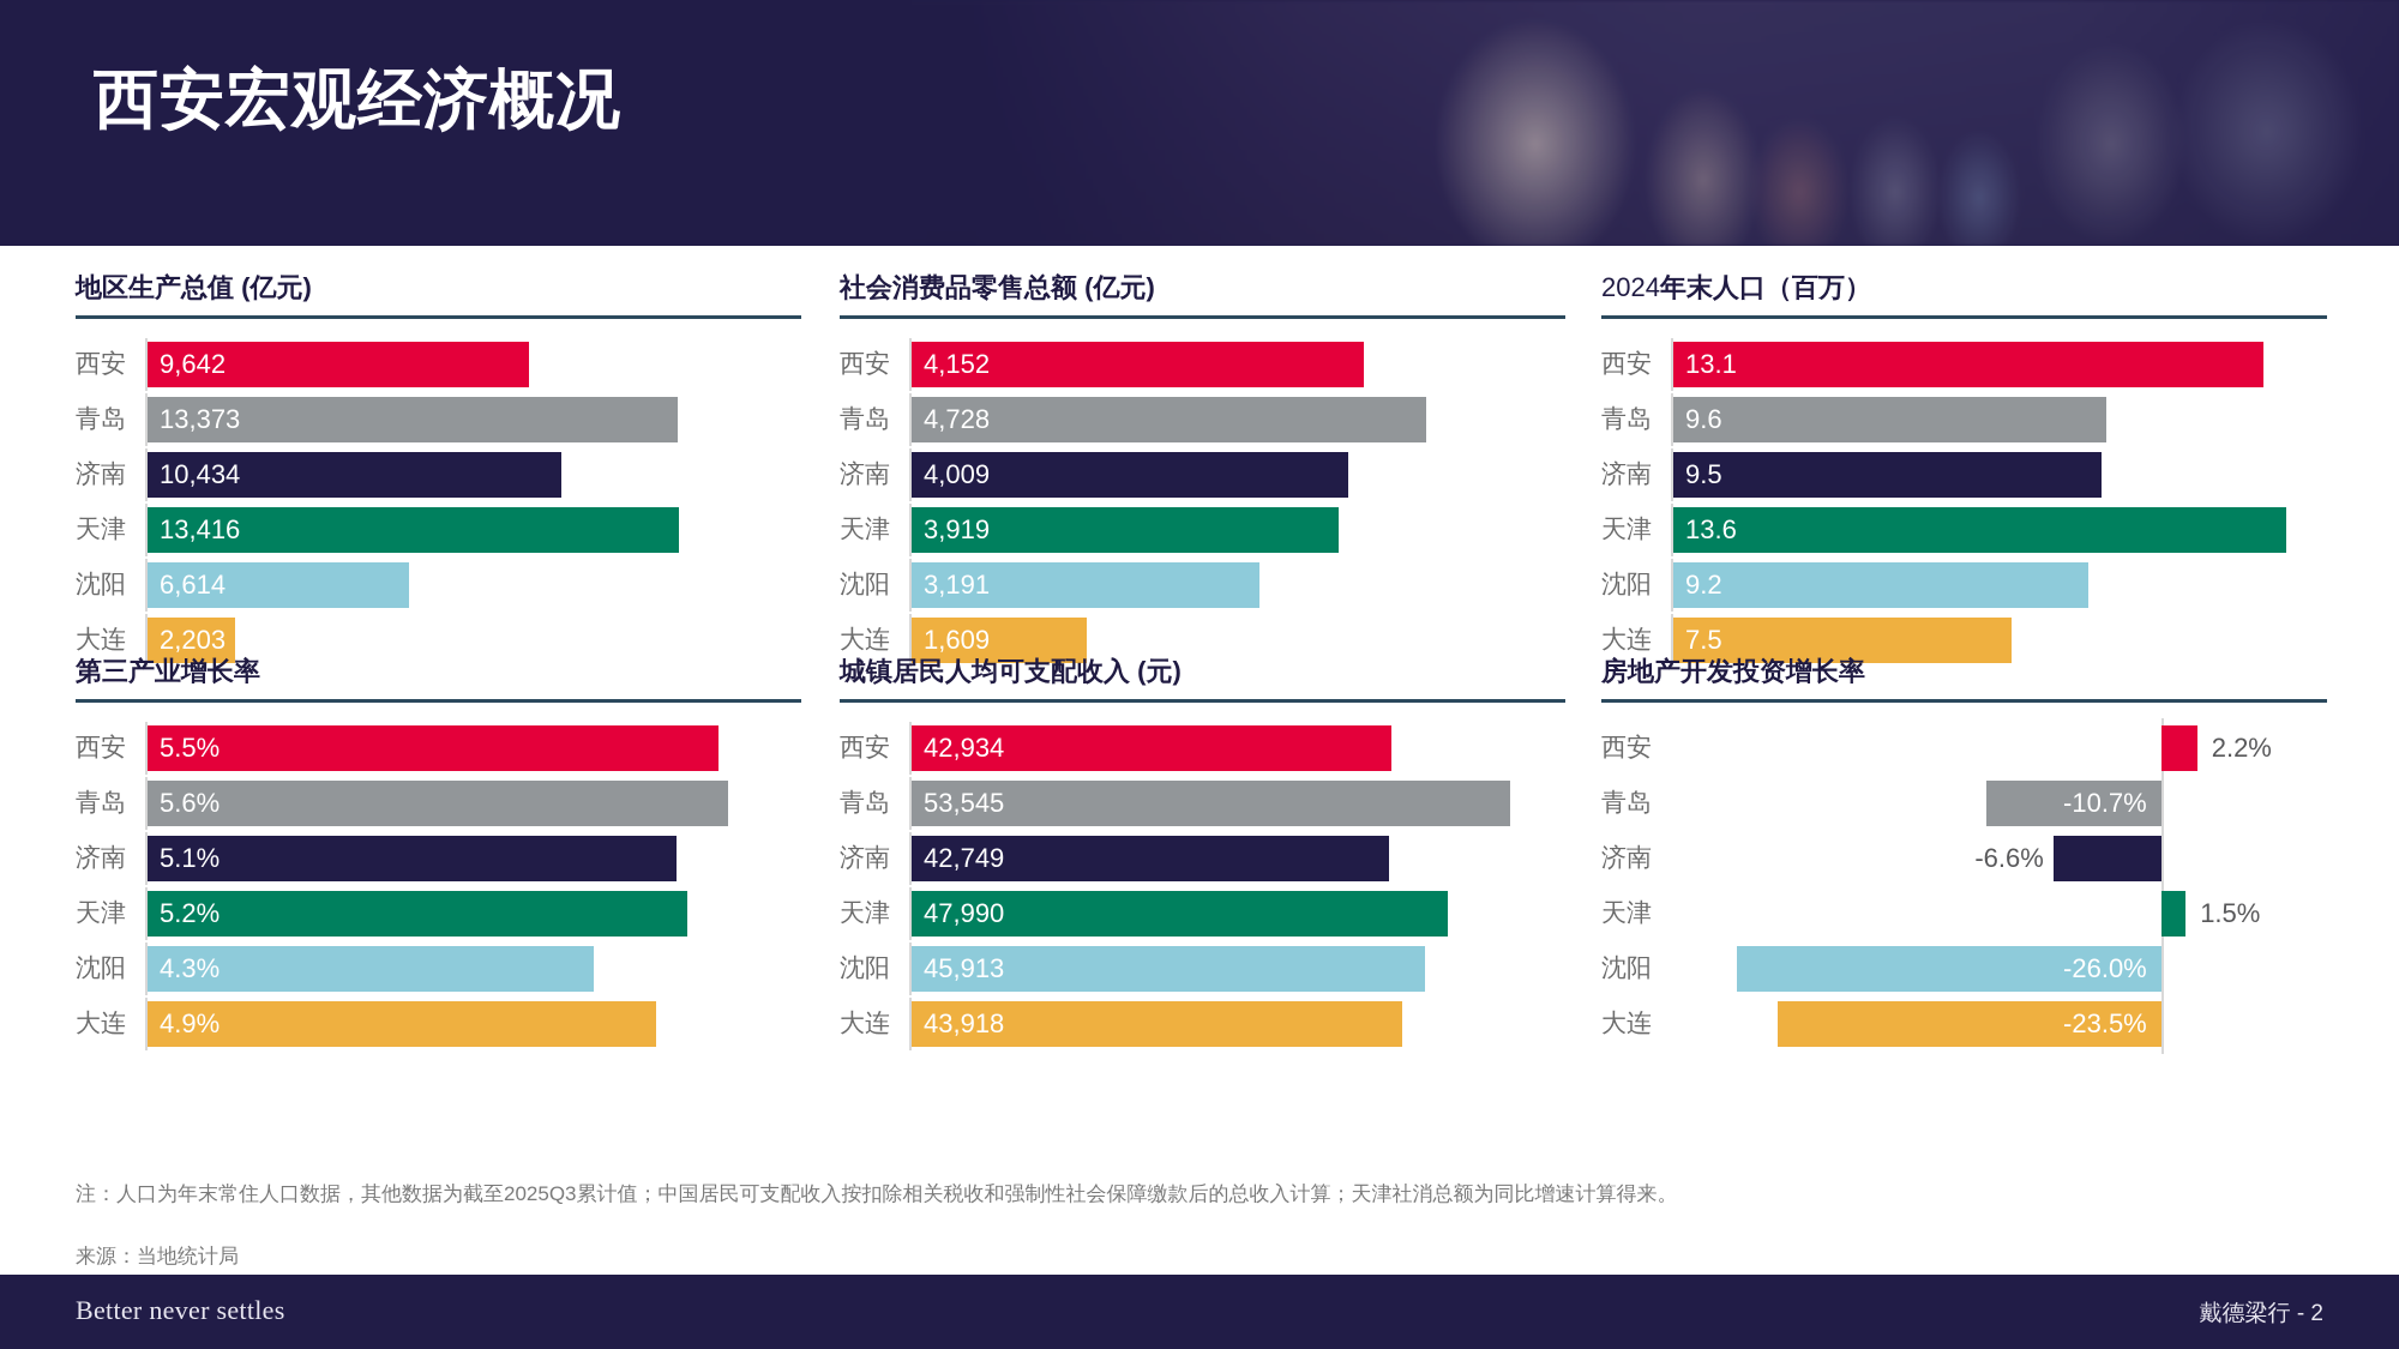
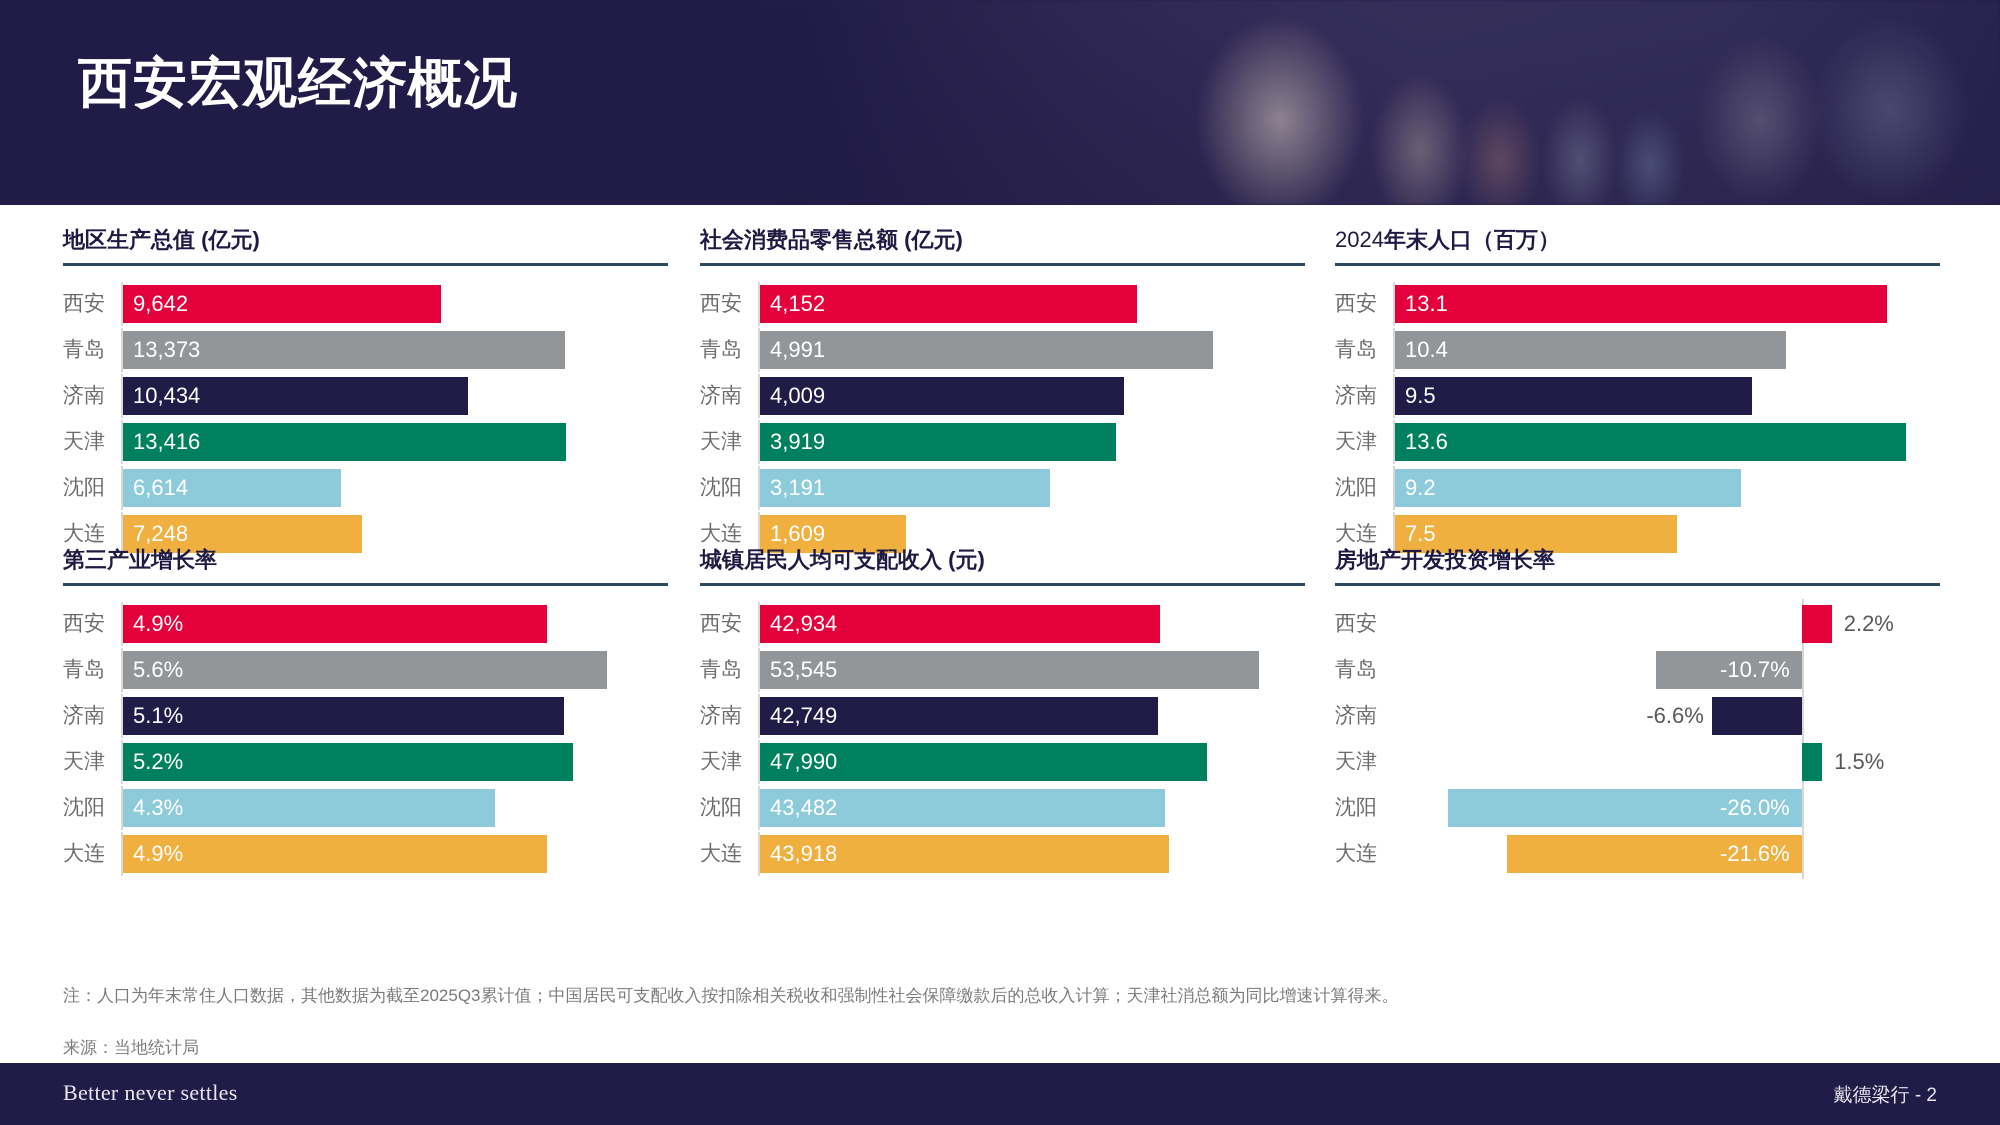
地区生产总值 (亿元)/大连: 2,203 -> 7,248
社会消费品零售总额 (亿元)/青岛: 4,728 -> 4,991
年末人口（百万）/青岛: 9.6 -> 10.4
第三产业增长率/西安: 5.5% -> 4.9%
城镇居民人均可支配收入 (元)/沈阳: 45,913 -> 43,482
房地产开发投资增长率/大连: -23.5% -> -21.6%
